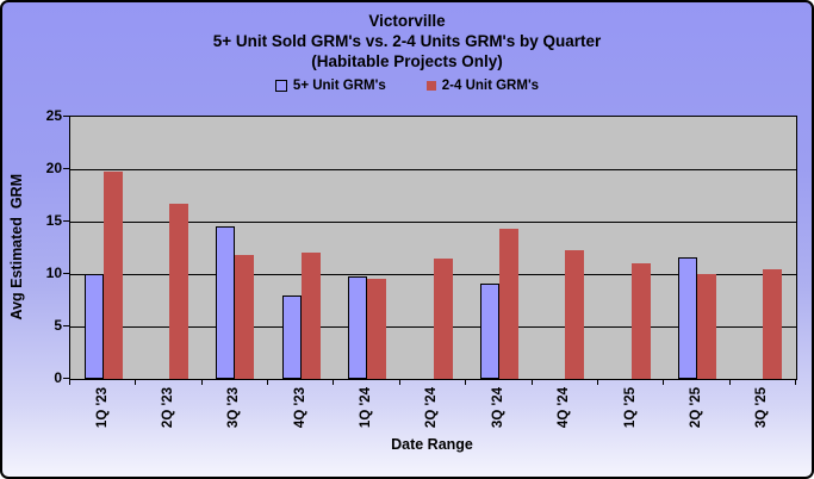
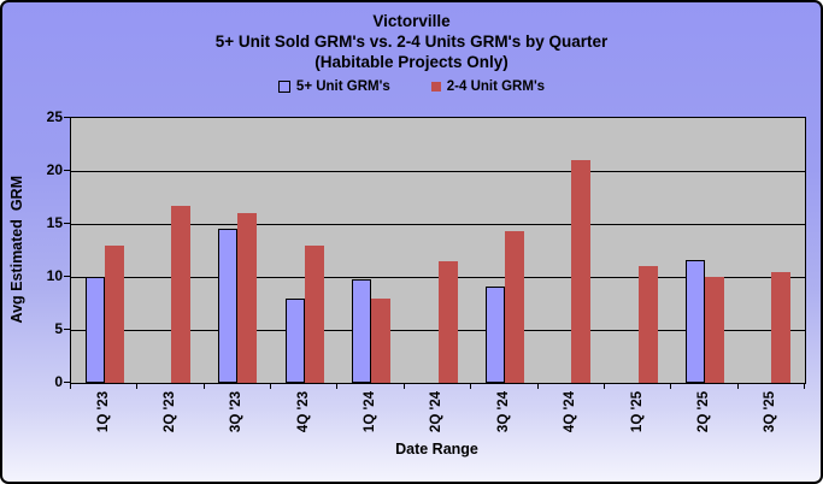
2-4 Unit GRM's/1Q '23: 20 -> 13
2-4 Unit GRM's/3Q '23: 12 -> 16
2-4 Unit GRM's/4Q '23: 12 -> 13
2-4 Unit GRM's/1Q '24: 10 -> 8
2-4 Unit GRM's/4Q '24: 12 -> 21
